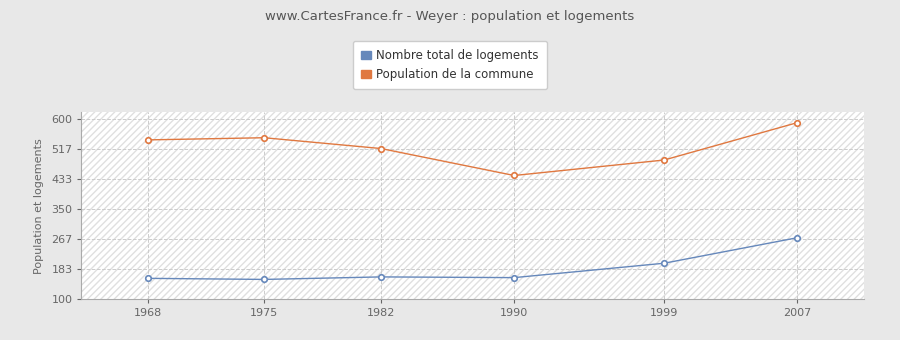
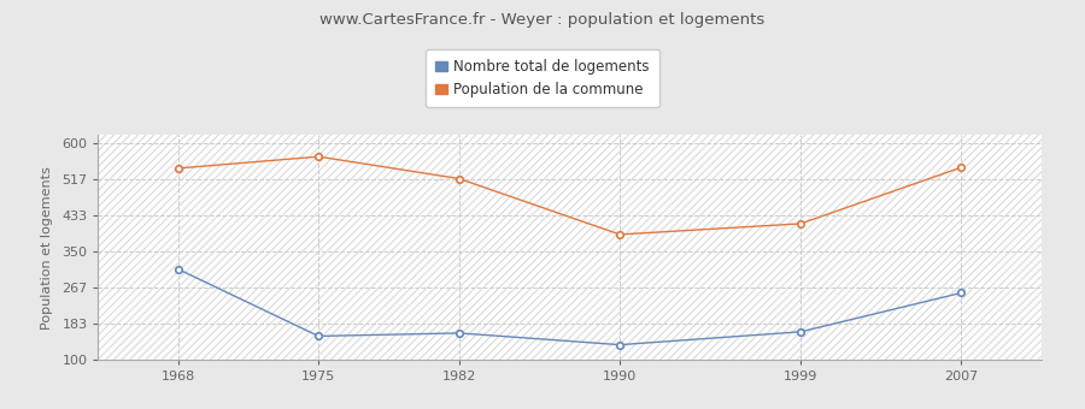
Nombre total de logements/1968: 158 -> 310
Population de la commune/1975: 549 -> 570
Nombre total de logements/1990: 160 -> 135
Population de la commune/1990: 444 -> 390
Nombre total de logements/1999: 200 -> 165
Population de la commune/1999: 487 -> 415
Nombre total de logements/2007: 271 -> 255
Population de la commune/2007: 591 -> 545
